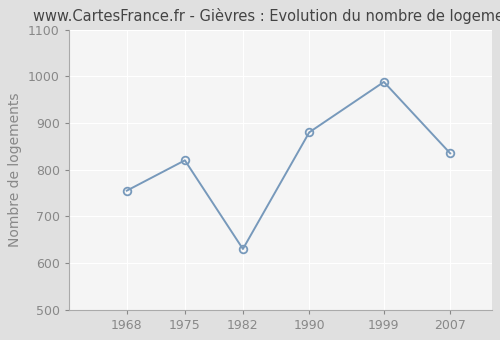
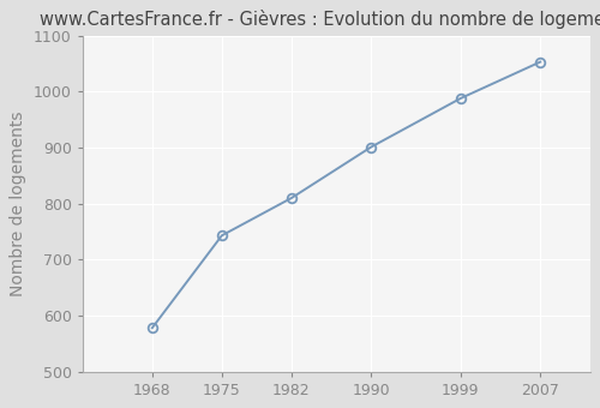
1968: 755 -> 578
1975: 820 -> 743
1982: 630 -> 810
1990: 880 -> 901
2007: 835 -> 1053
